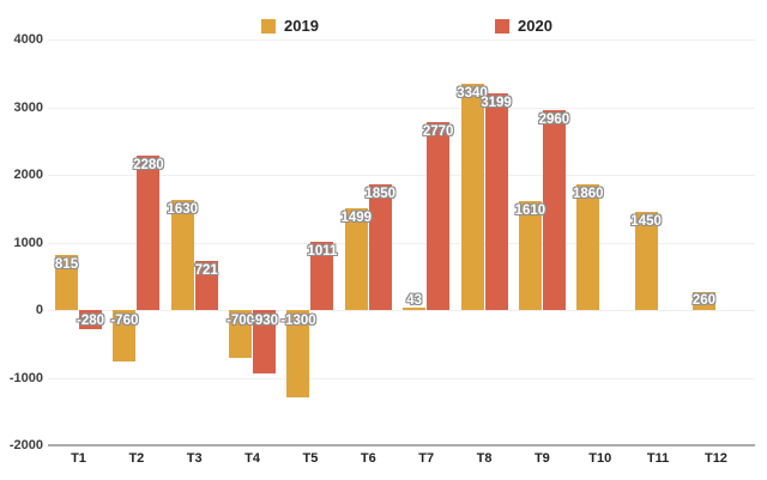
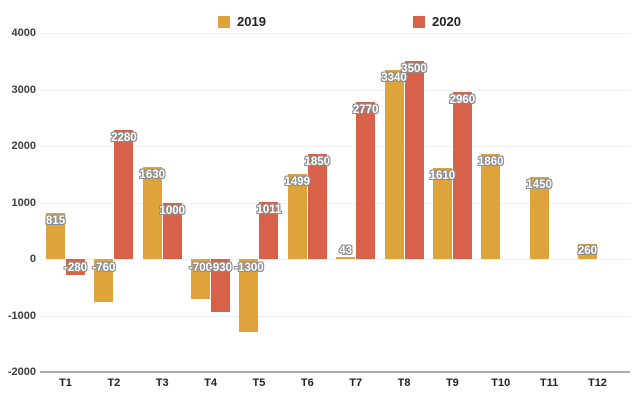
2020/T3: 721 -> 1000
2020/T8: 3199 -> 3500
